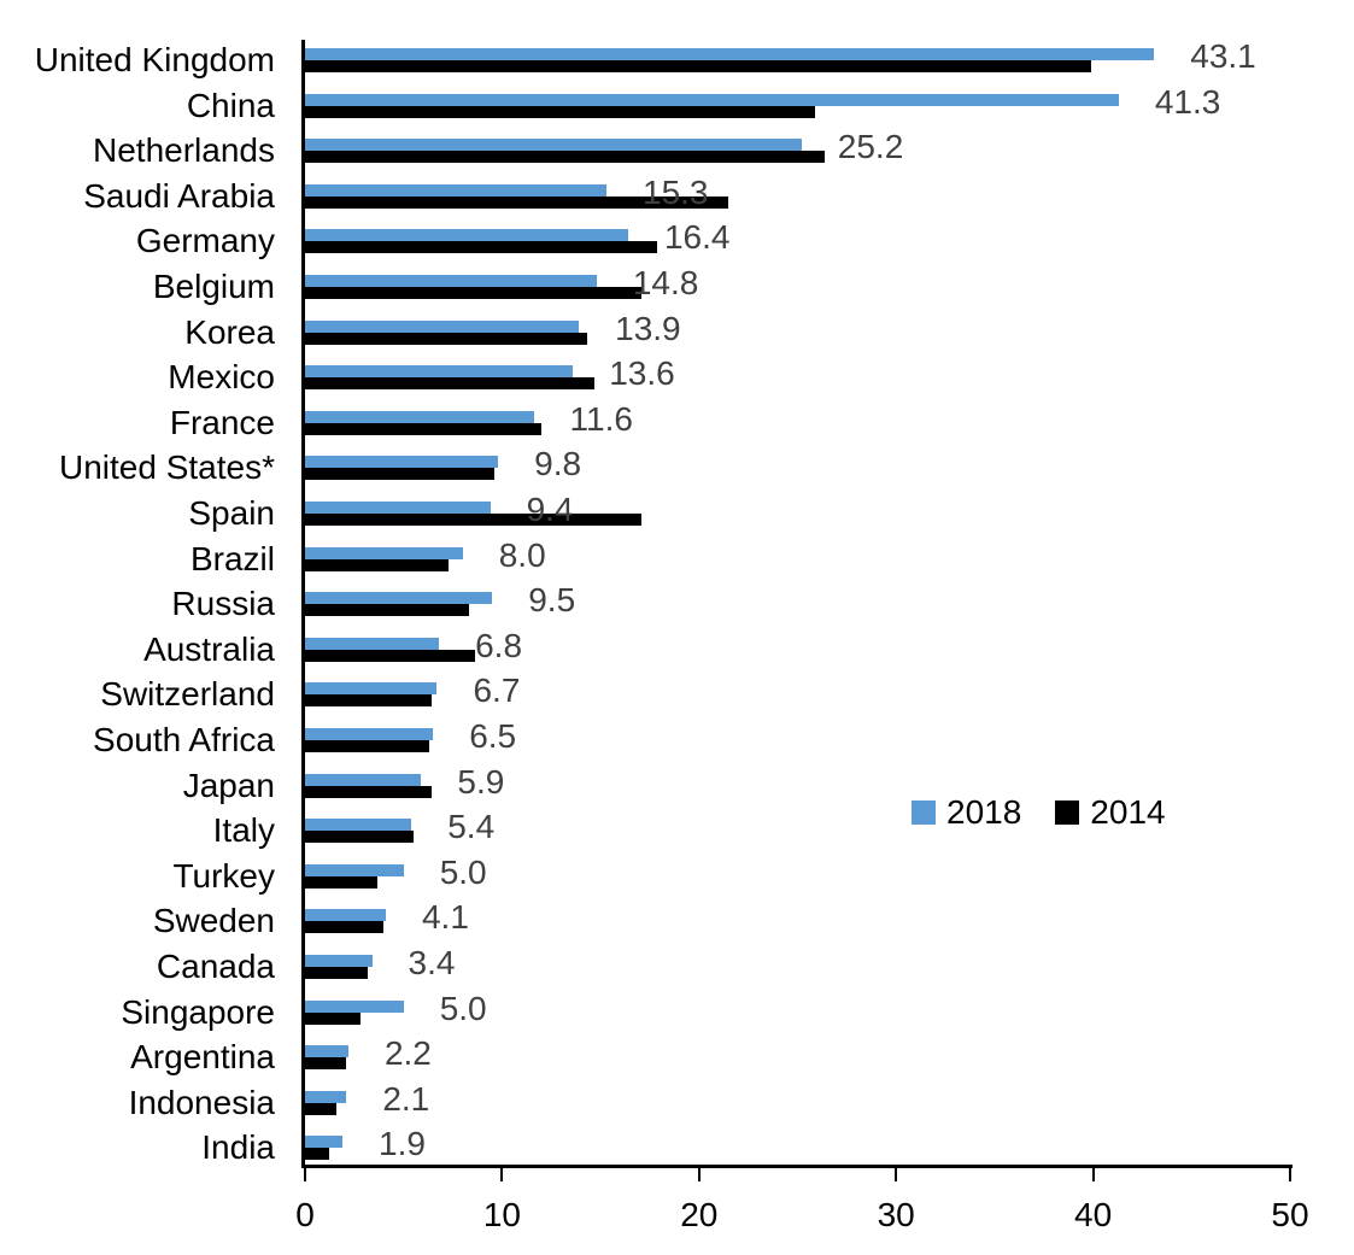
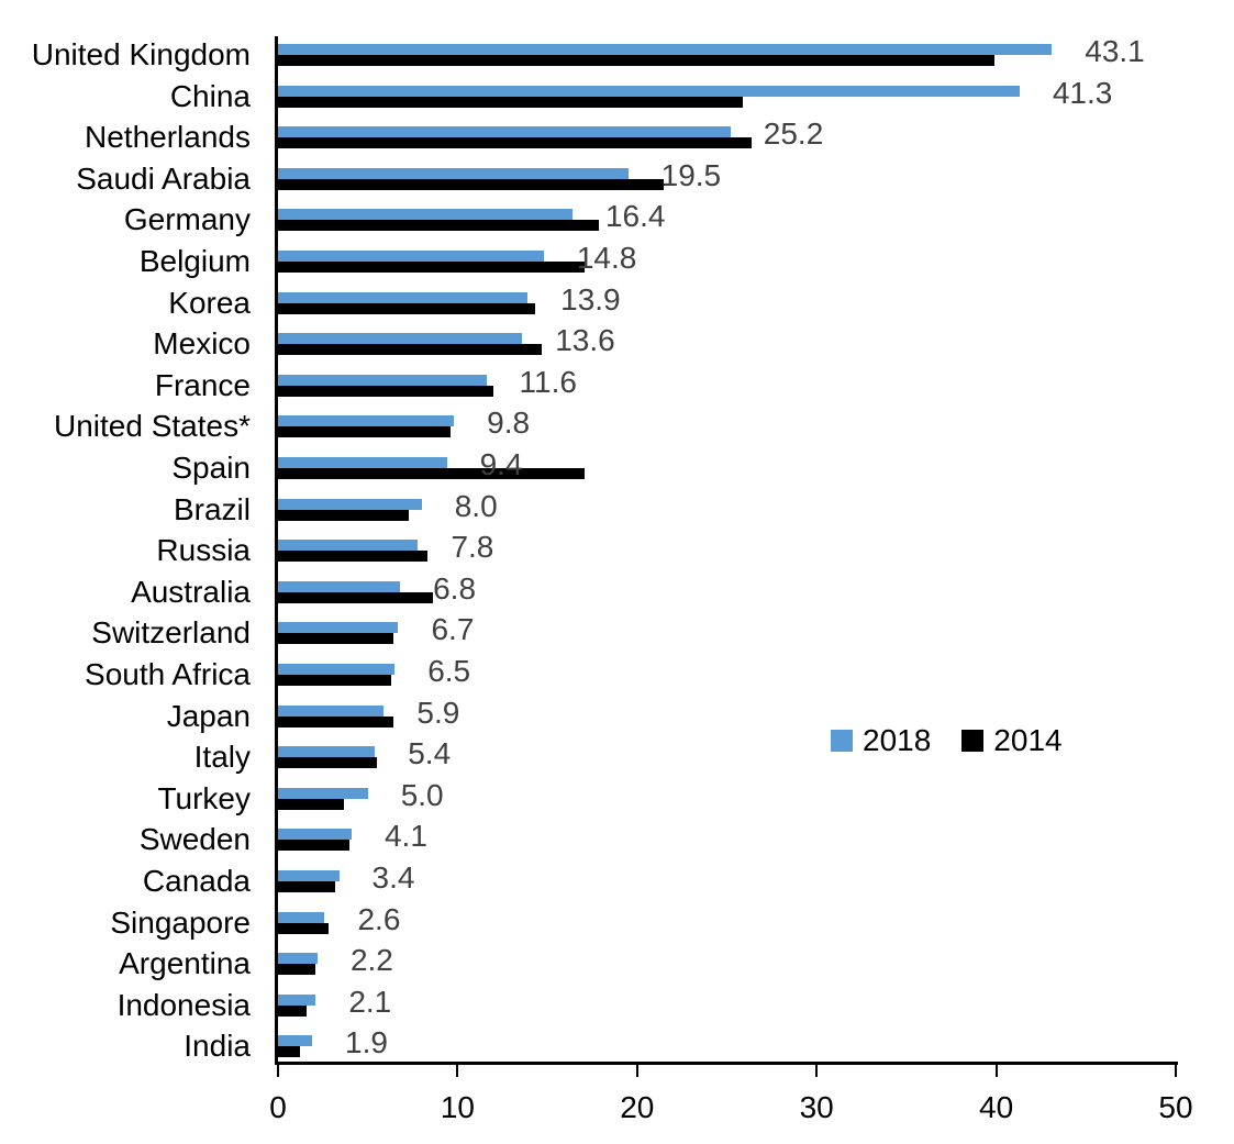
2018/Saudi Arabia: 15.3 -> 19.5
2018/Russia: 9.5 -> 7.8
2018/Singapore: 5.0 -> 2.6
